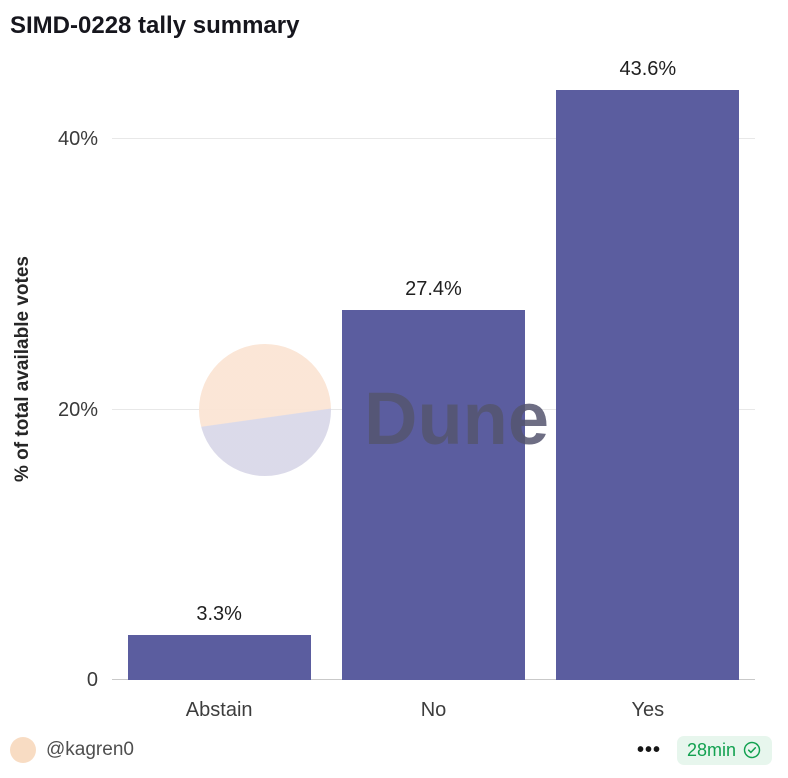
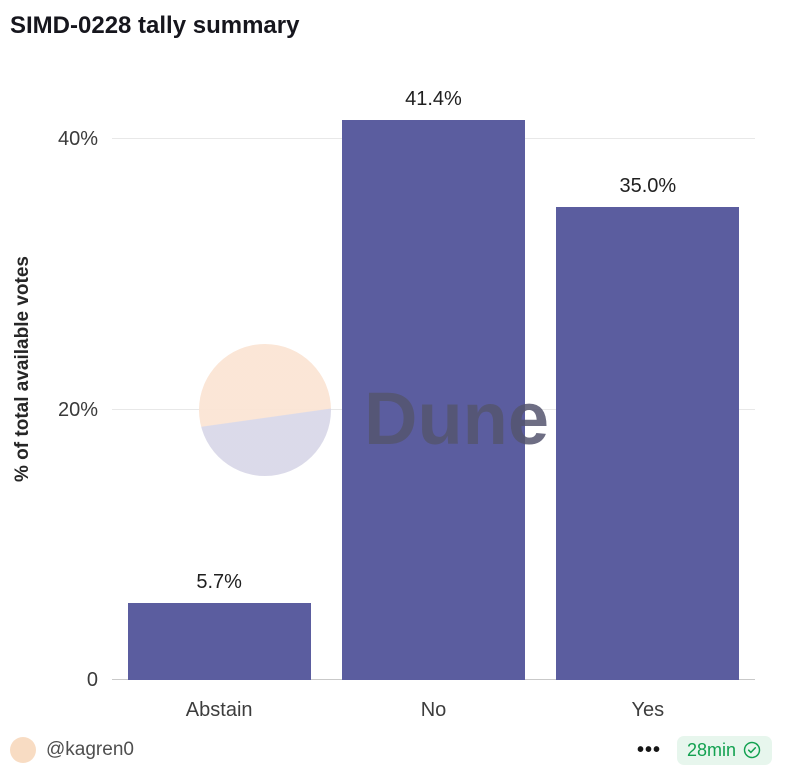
Abstain: 3.3% -> 5.7%
No: 27.4% -> 41.4%
Yes: 43.6% -> 35.0%
